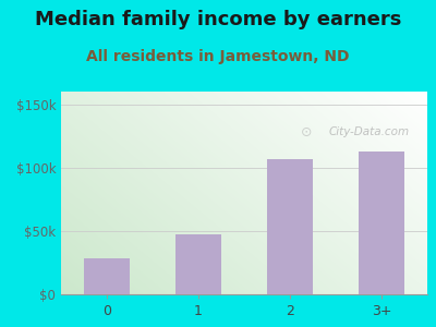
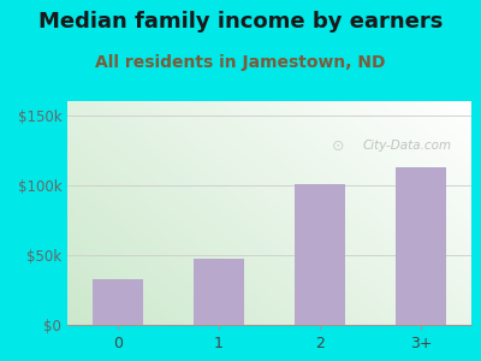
0: $28k -> $33k
2: $107k -> $101k
